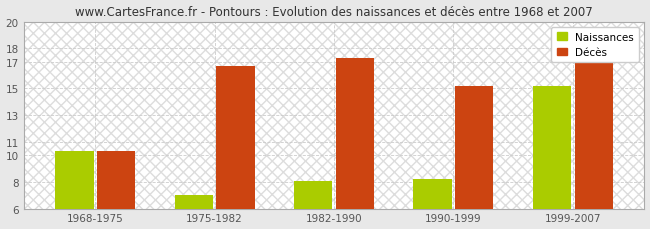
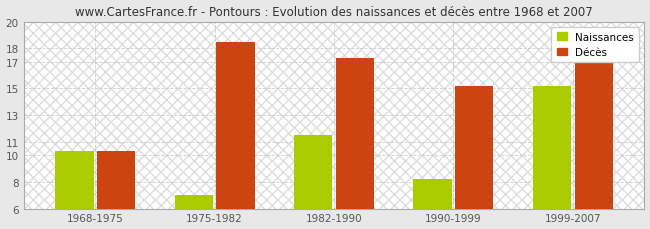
Décès/1975-1982: 16.7 -> 18.5
Naissances/1982-1990: 8.1 -> 11.5
